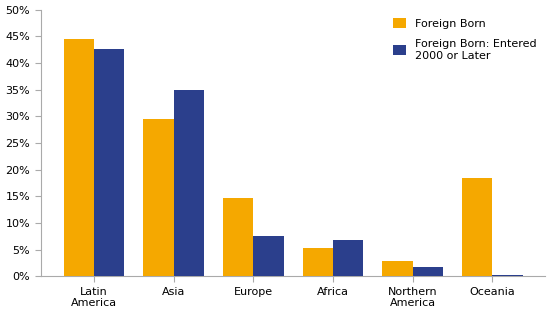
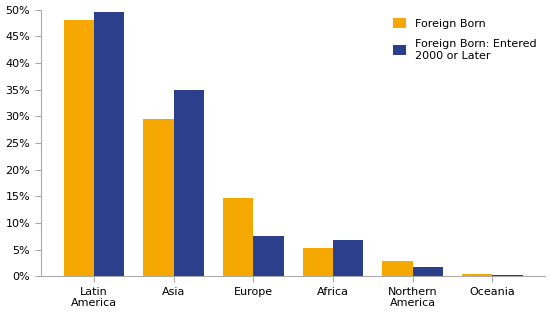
Foreign Born/Latin America: 44.4% -> 48.0%
Foreign Born: Entered 2000 or Later/Latin America: 42.6% -> 49.5%
Foreign Born/Oceania: 18.4% -> 0.5%
